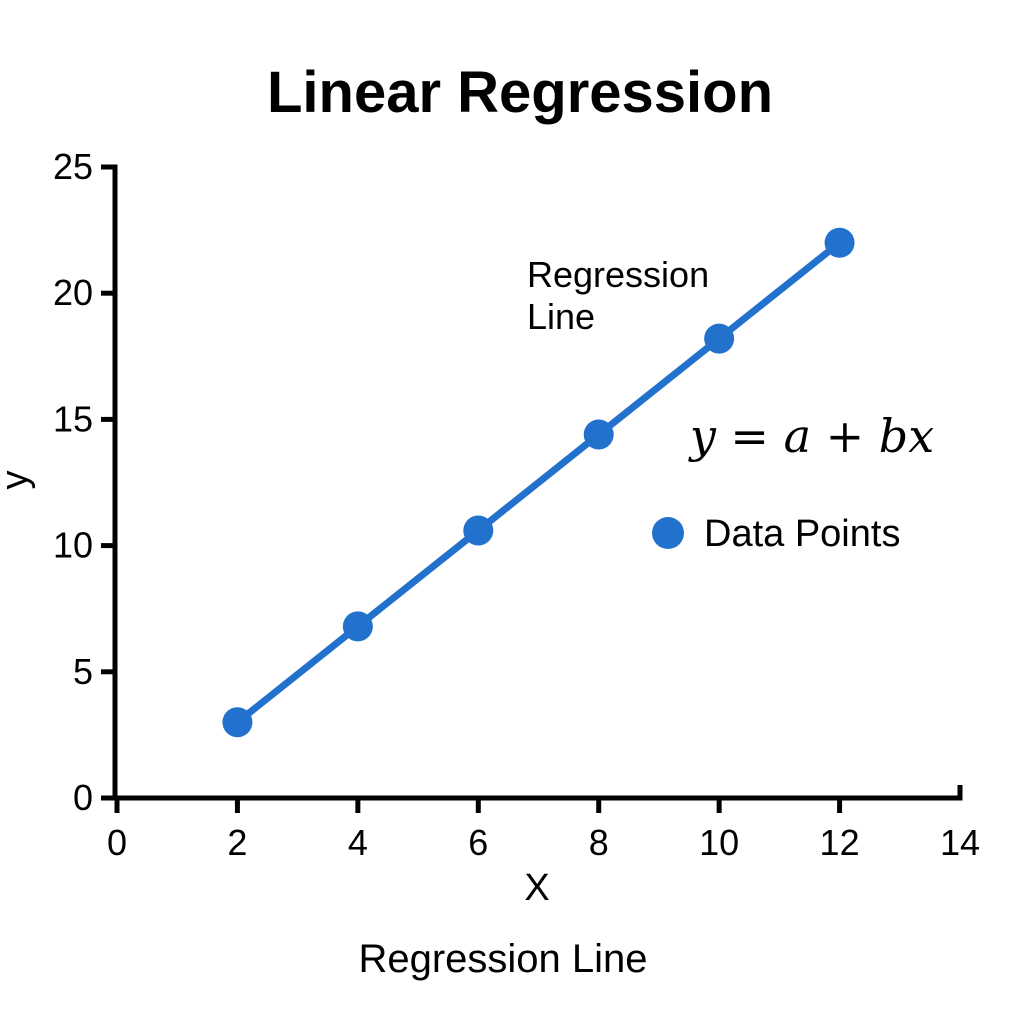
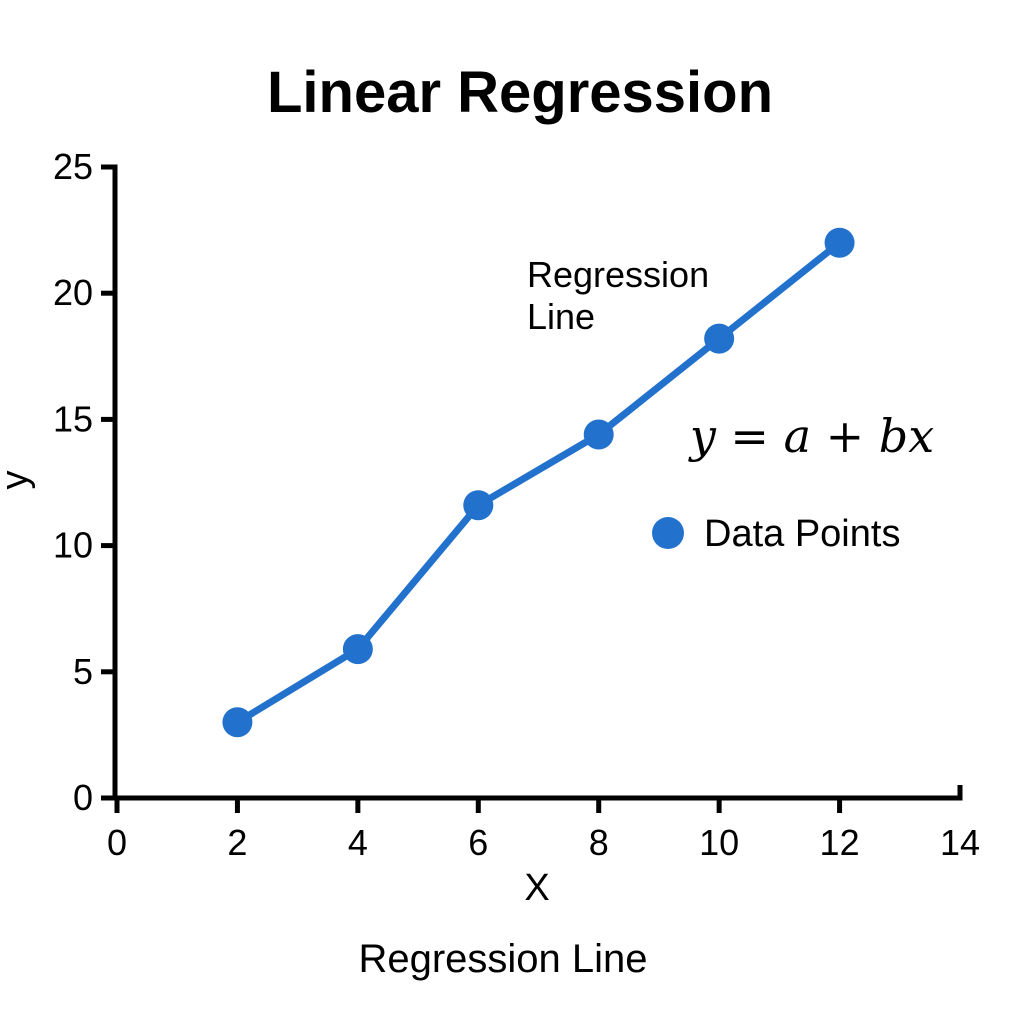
4: 6.8 -> 5.9
6: 10.6 -> 11.6
